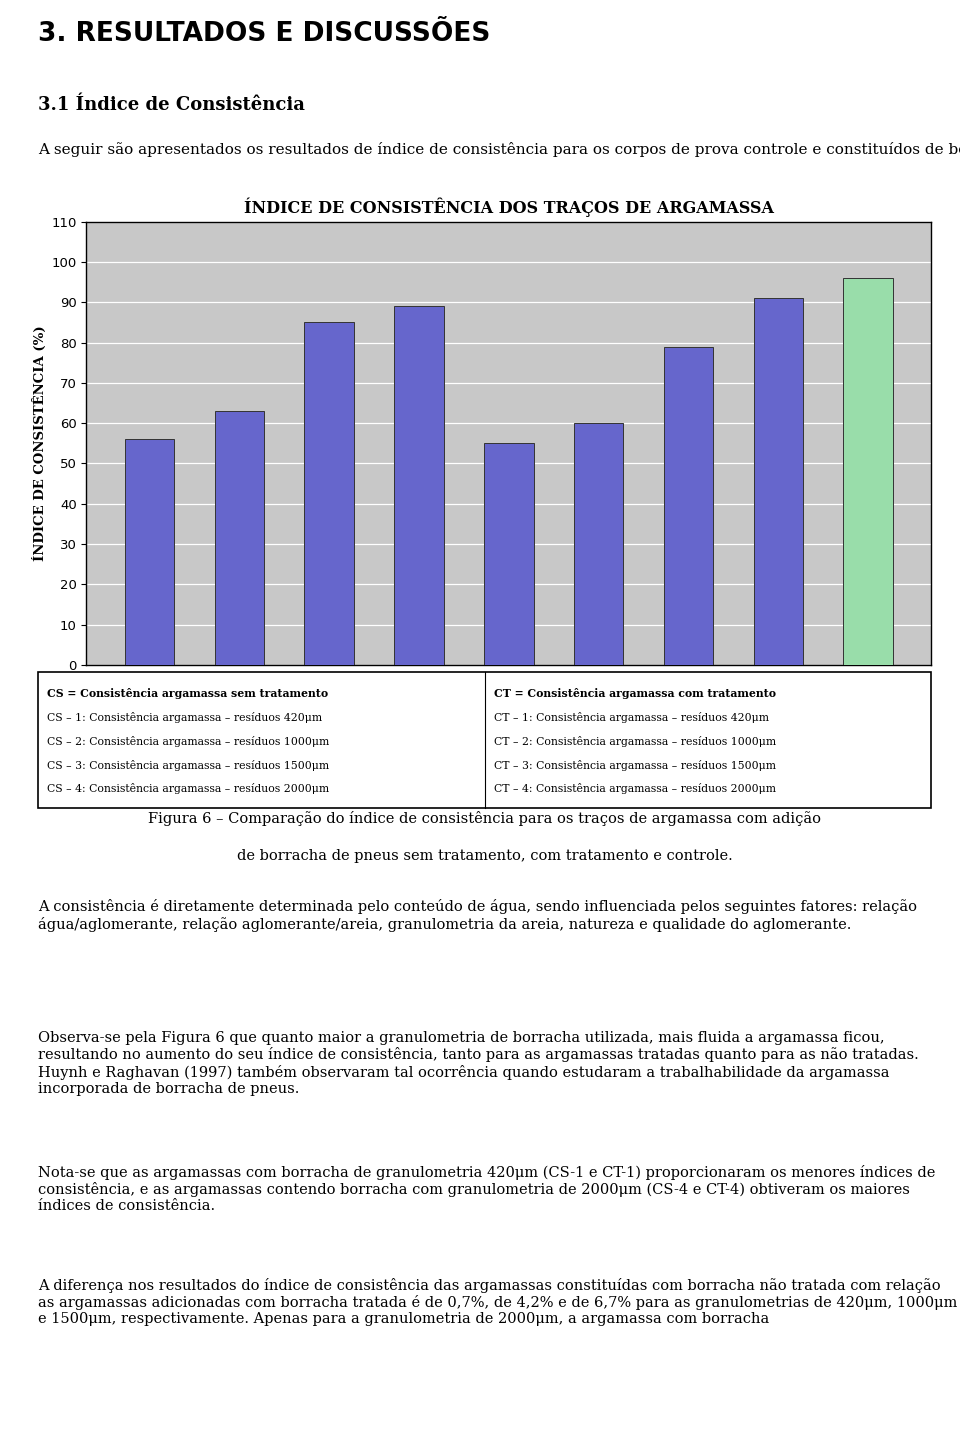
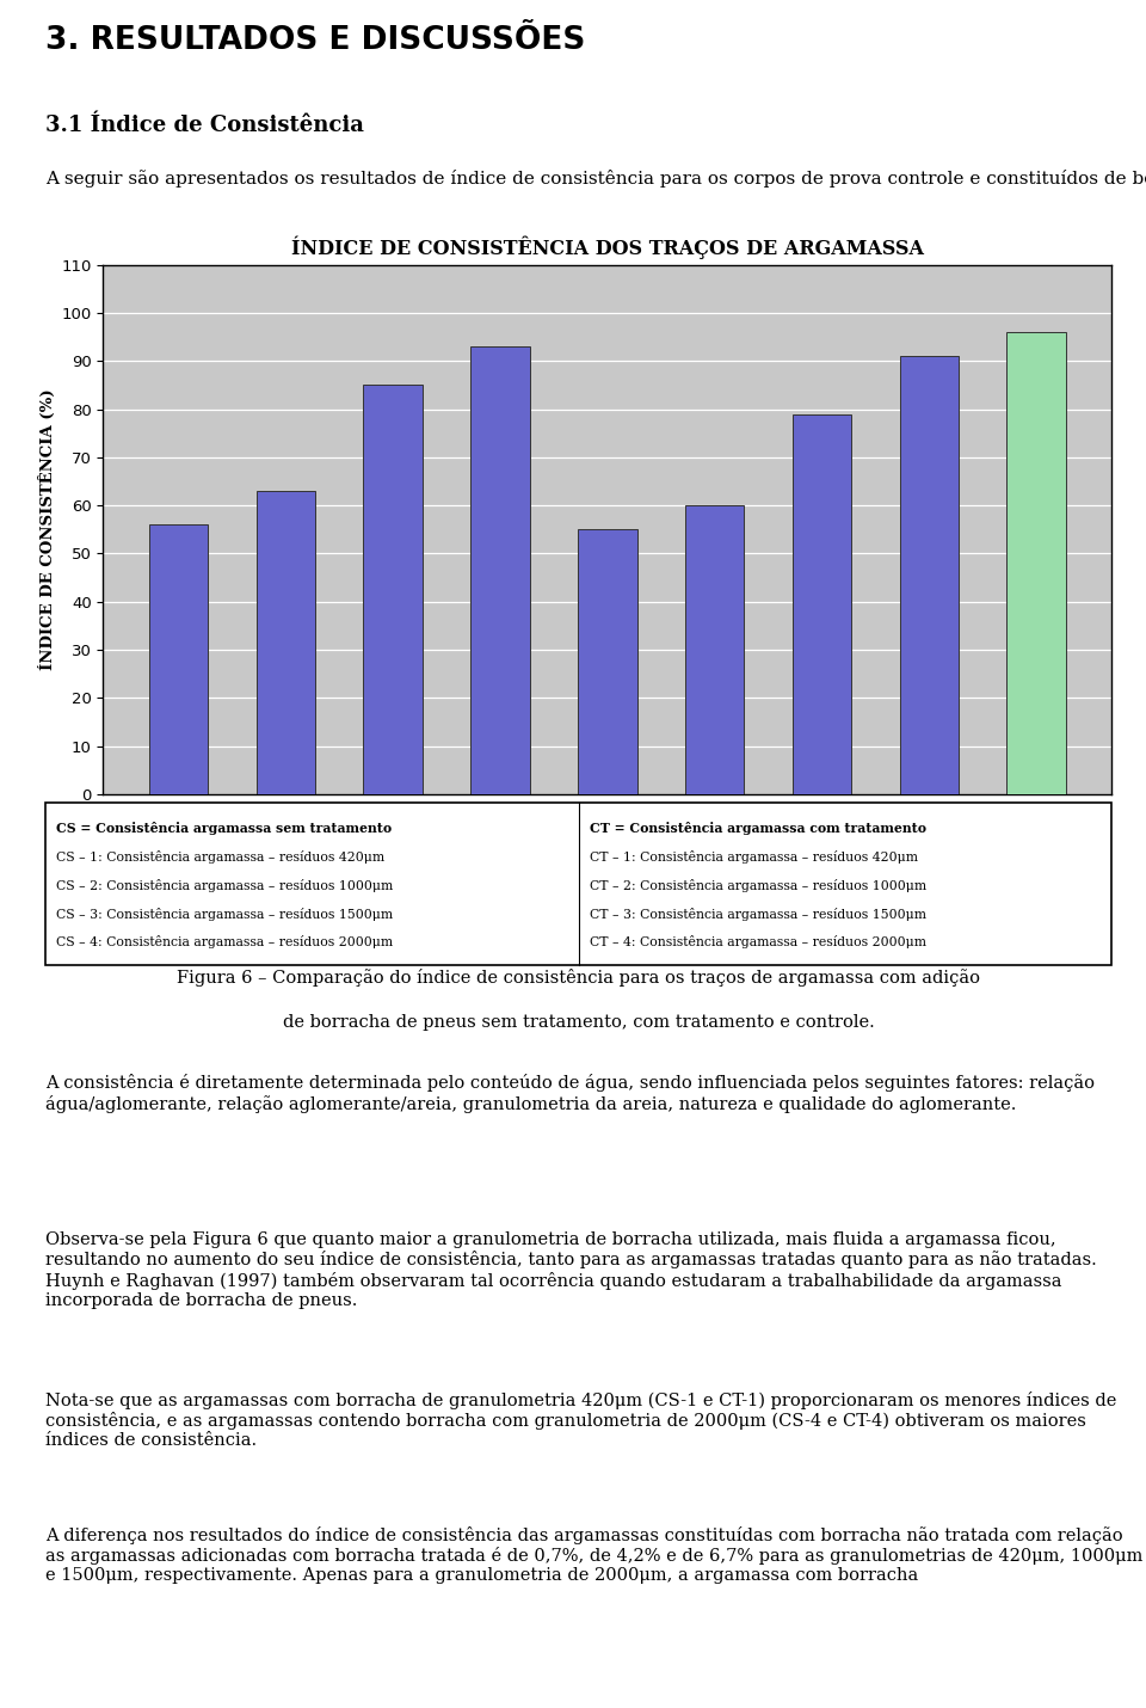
CS-4: 89 -> 93
